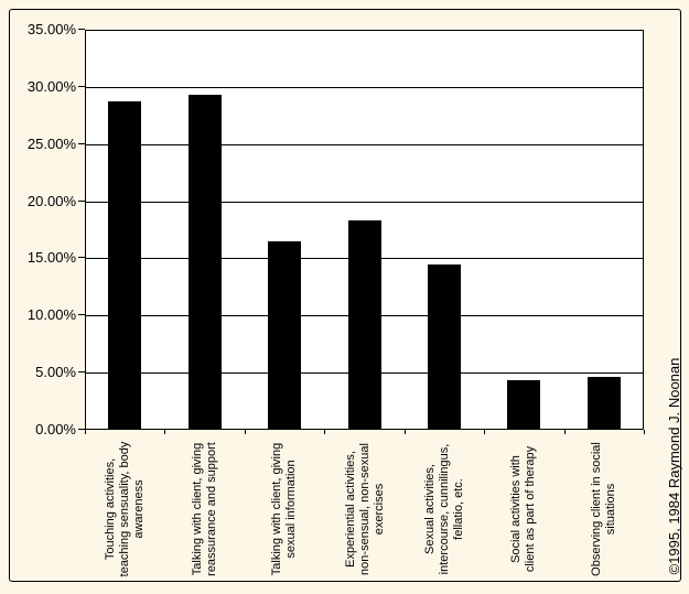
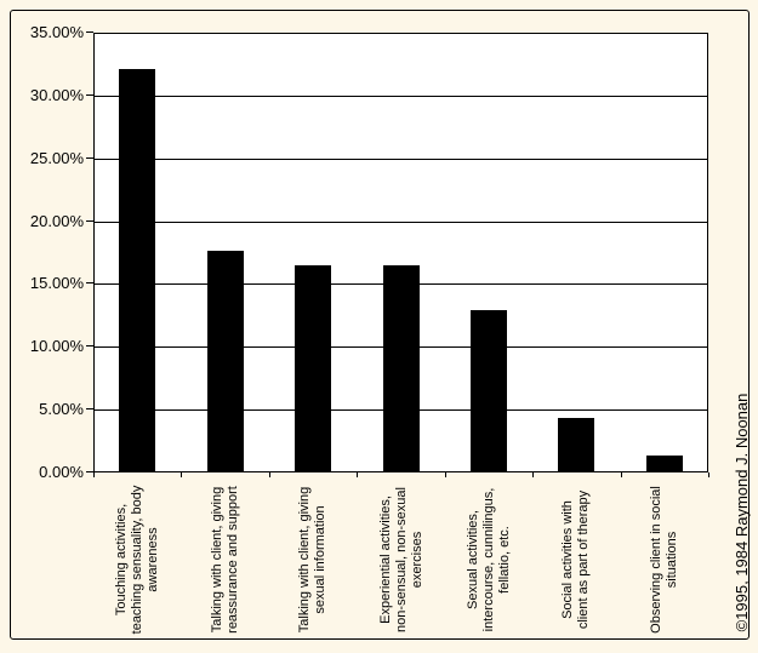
Touching activities, teaching sensuality, body awareness: 28.7% -> 32.1%
Talking with client, giving reassurance and support: 29.3% -> 17.6%
Experiential activities, non-sensual, non-sexual exercises: 18.3% -> 16.4%
Sexual activities, intercourse, cunnilingus, fellatio, etc.: 14.4% -> 12.9%
Observing client in social situations: 4.5% -> 1.3%
